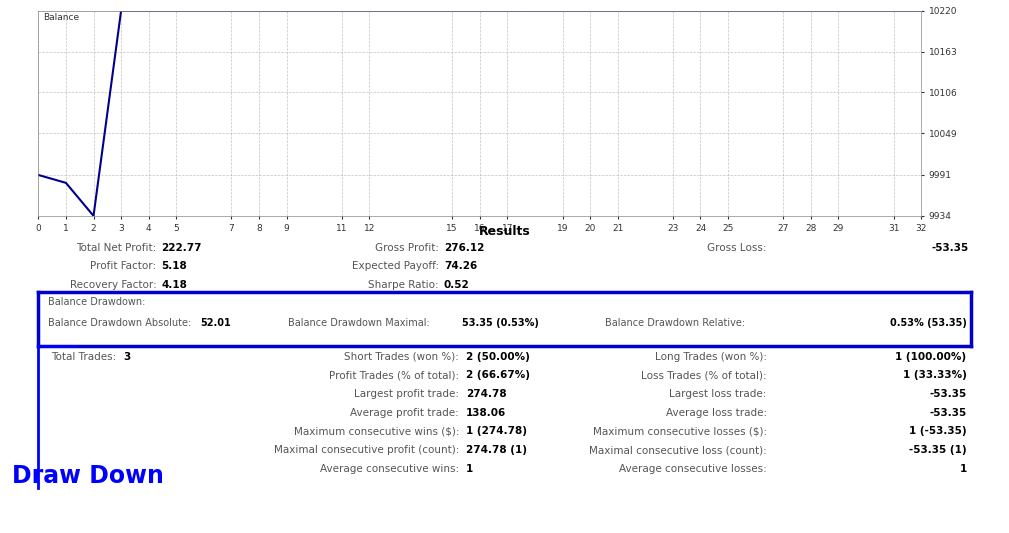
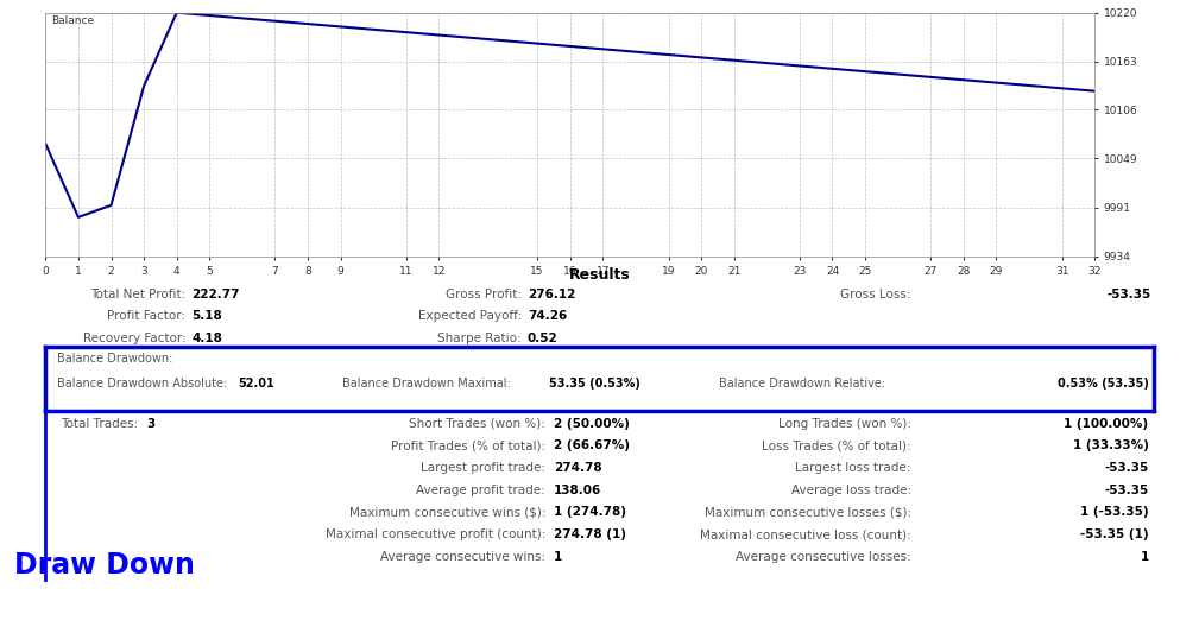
0: 9991 -> 10066
2: 9934 -> 9994
3: 10220 -> 10134
32: 10220 -> 10128
